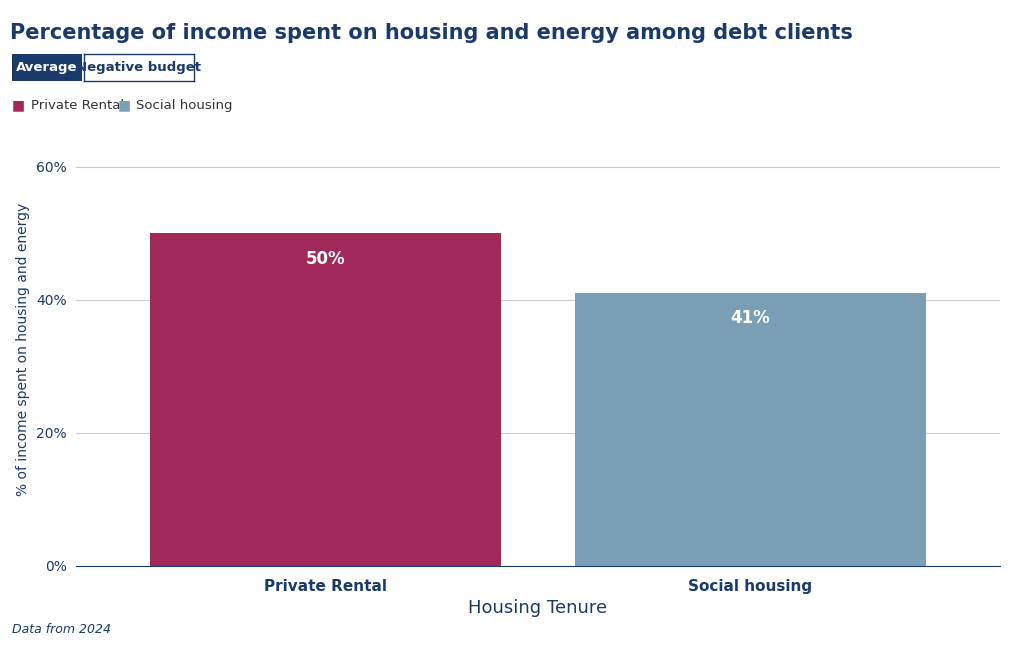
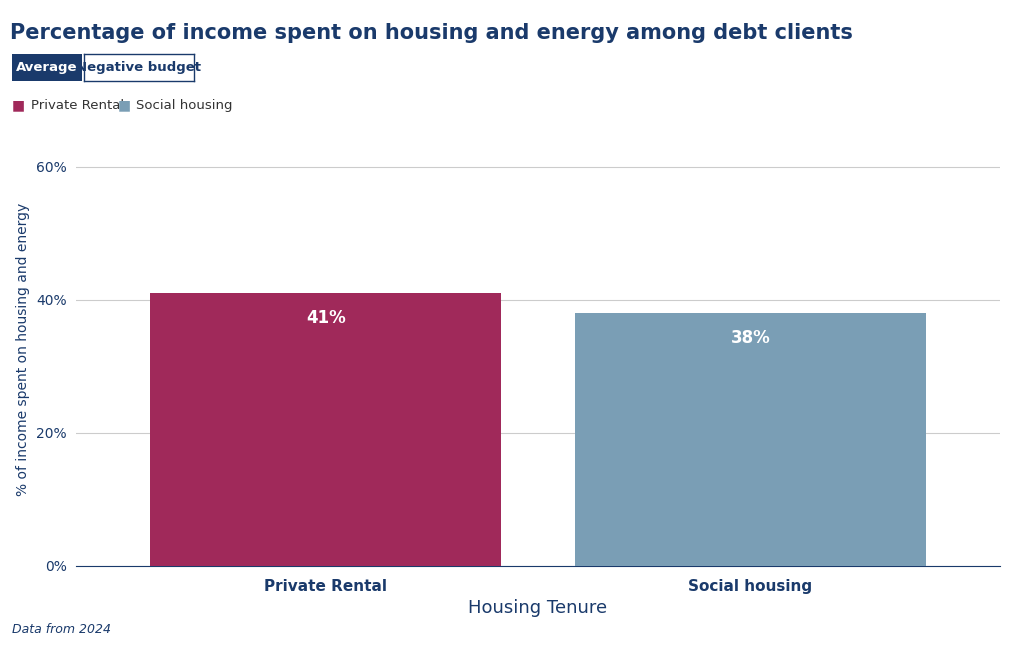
Private Rental: 50% -> 41%
Social housing: 41% -> 38%
